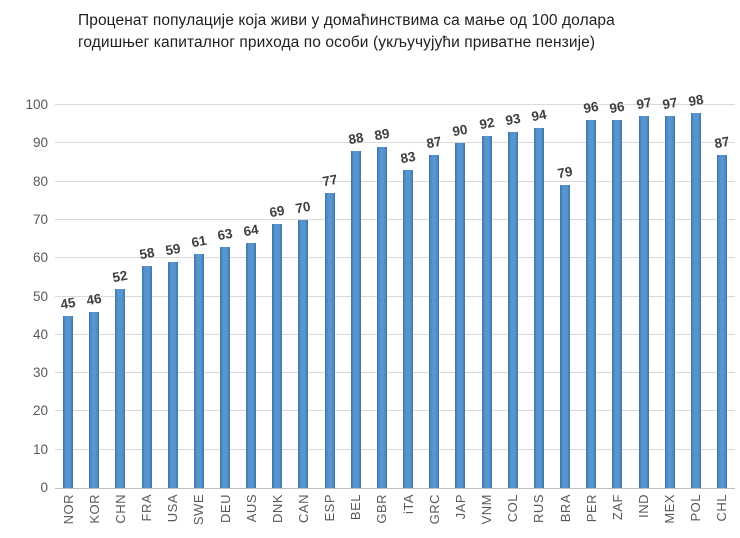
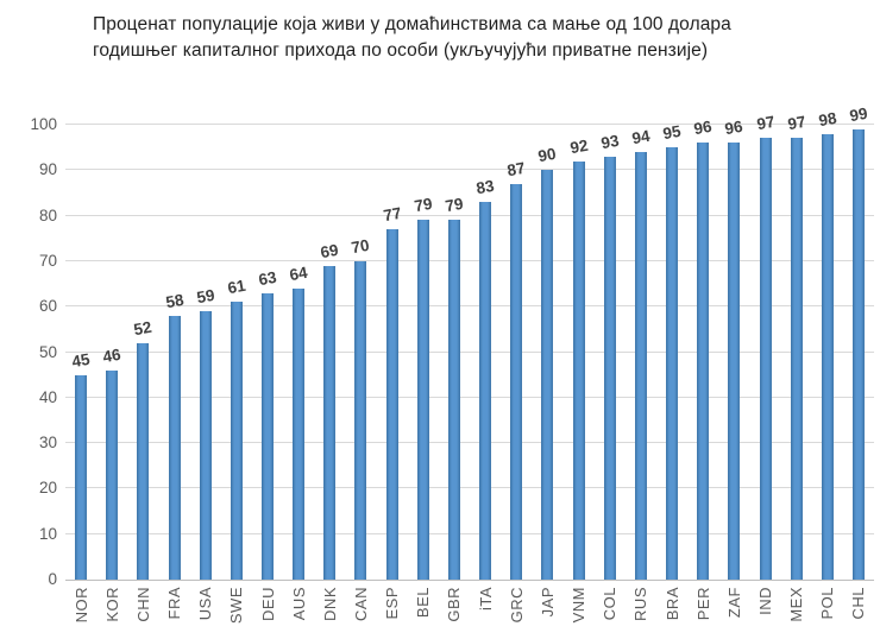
BEL: 88 -> 79
GBR: 89 -> 79
BRA: 79 -> 95
CHL: 87 -> 99
